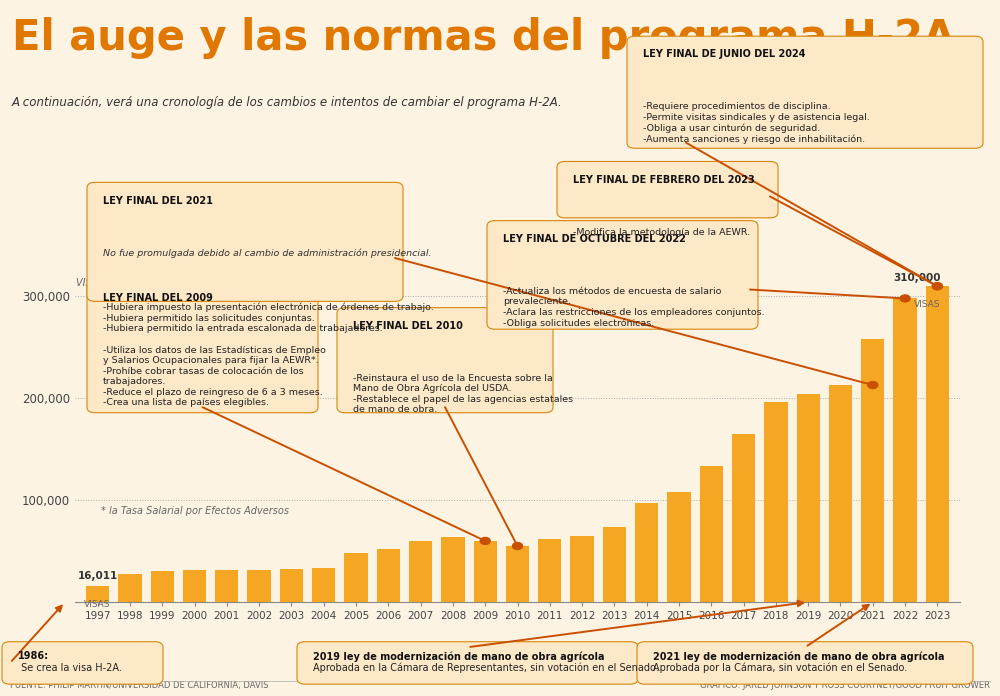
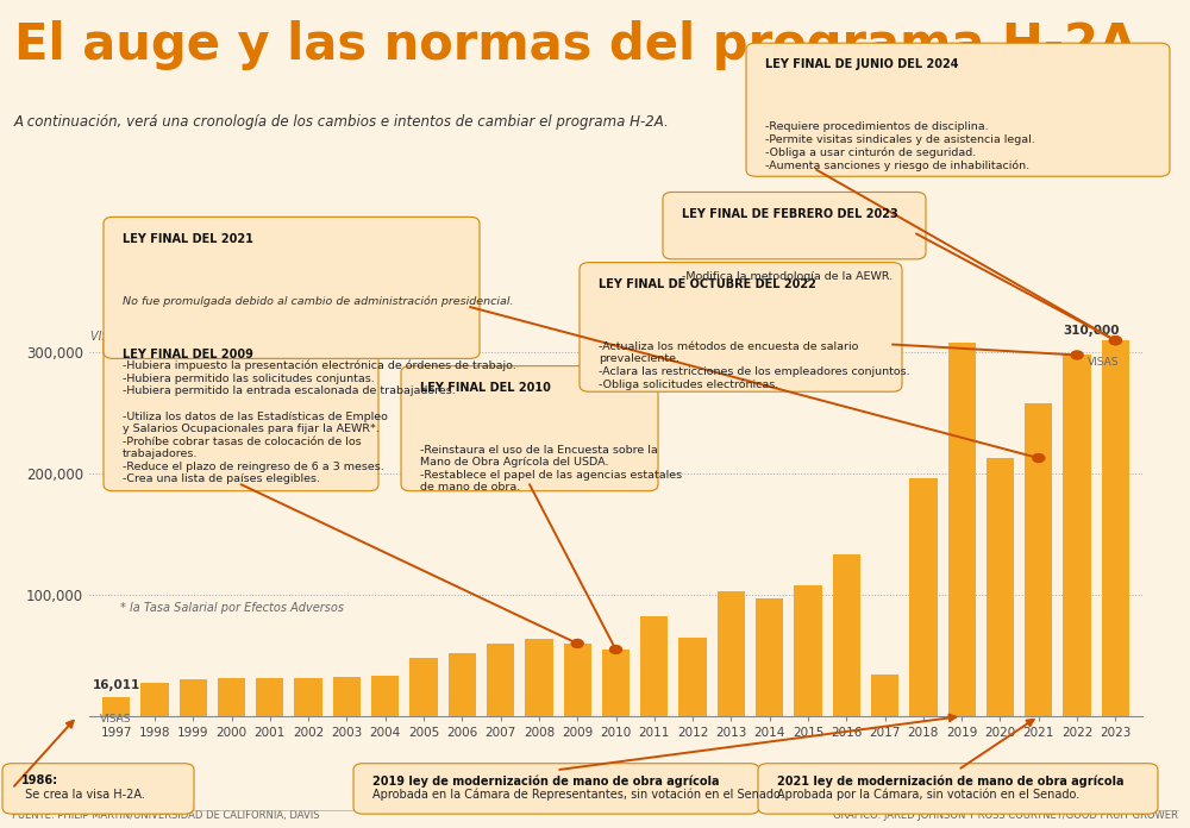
2011: 62,000 -> 82,000
2013: 74,000 -> 103,000
2017: 165,000 -> 34,000
2019: 204,000 -> 308,000
